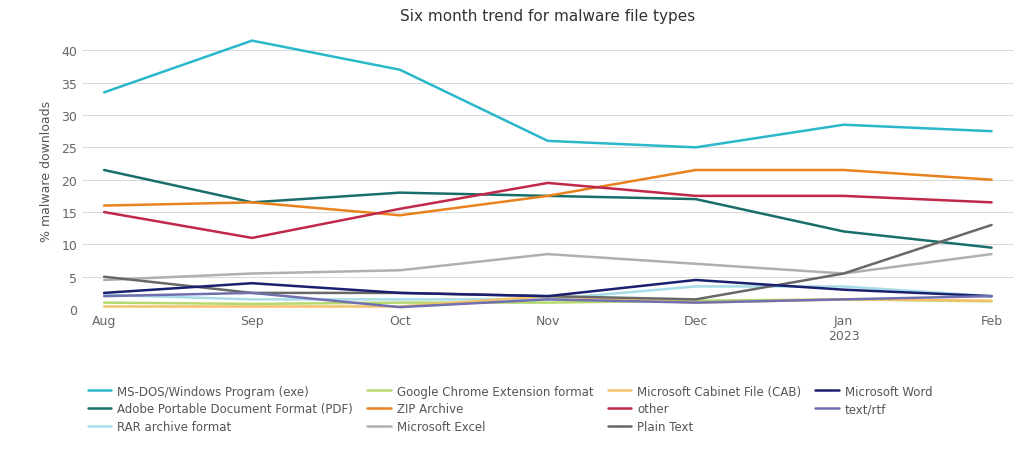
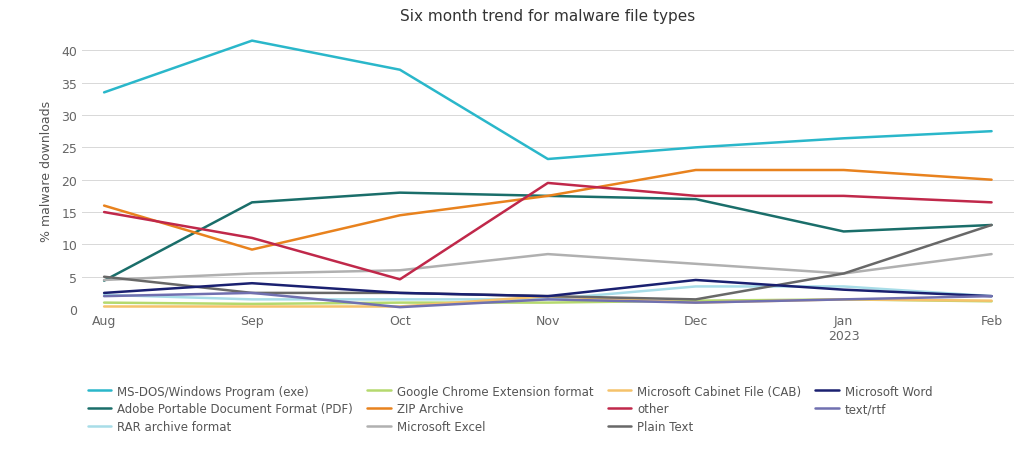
Adobe Portable Document Format (PDF)/Aug: 21.5 -> 4.4
ZIP Archive/Sep: 16.5 -> 9.2
other/Oct: 15.5 -> 4.6
MS-DOS/Windows Program (exe)/Nov: 26.0 -> 23.2
MS-DOS/Windows Program (exe)/Jan 2023: 28.5 -> 26.4
Adobe Portable Document Format (PDF)/Feb: 9.5 -> 13.0
